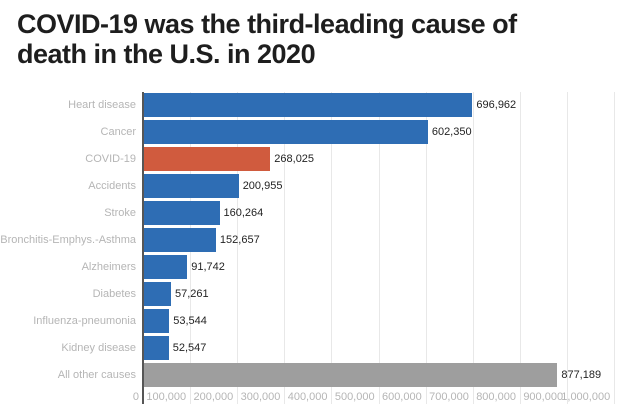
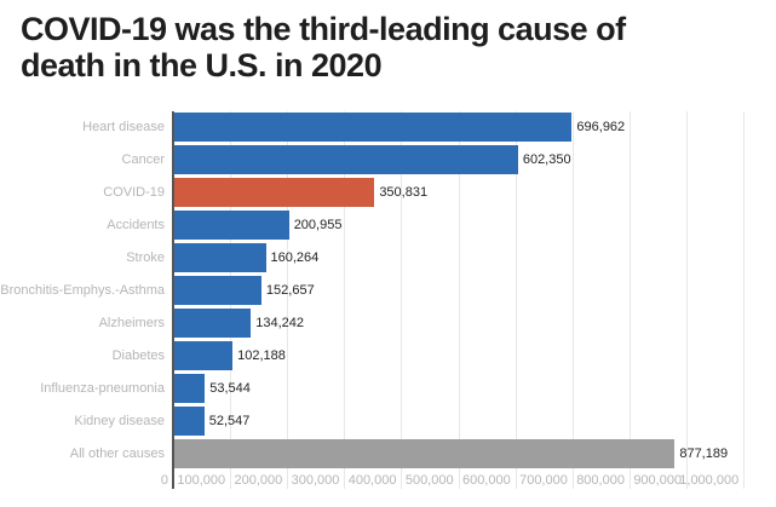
COVID-19: 268,025 -> 350,831
Alzheimers: 91,742 -> 134,242
Diabetes: 57,261 -> 102,188
